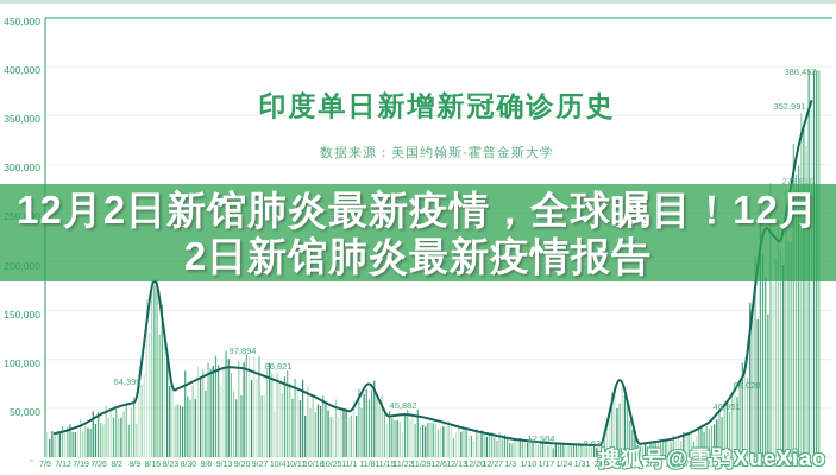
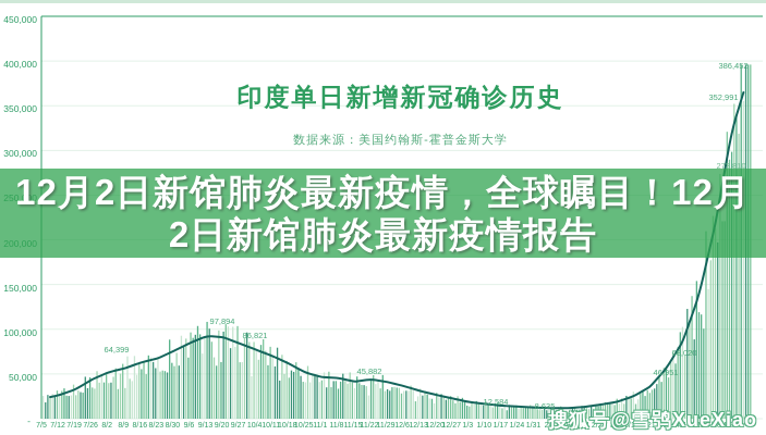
8/16: 200000 -> 60000
11/8: 80000 -> 50000
2/14: 90000 -> 10000
4/11: 240000 -> 140000
